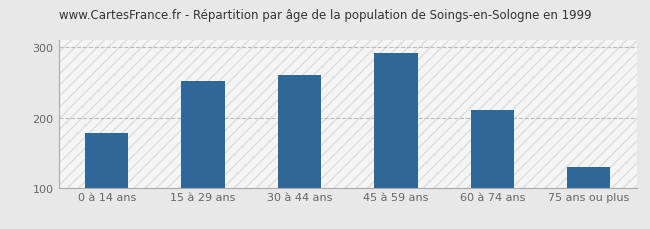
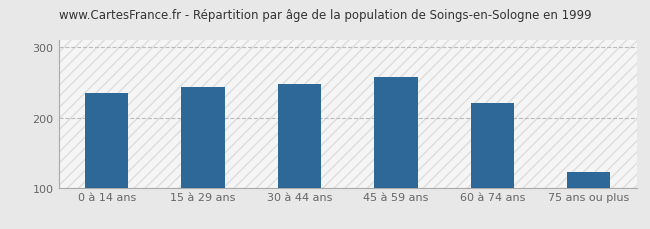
0 à 14 ans: 178 -> 235
15 à 29 ans: 252 -> 244
30 à 44 ans: 260 -> 248
45 à 59 ans: 292 -> 258
60 à 74 ans: 210 -> 220
75 ans ou plus: 130 -> 122
